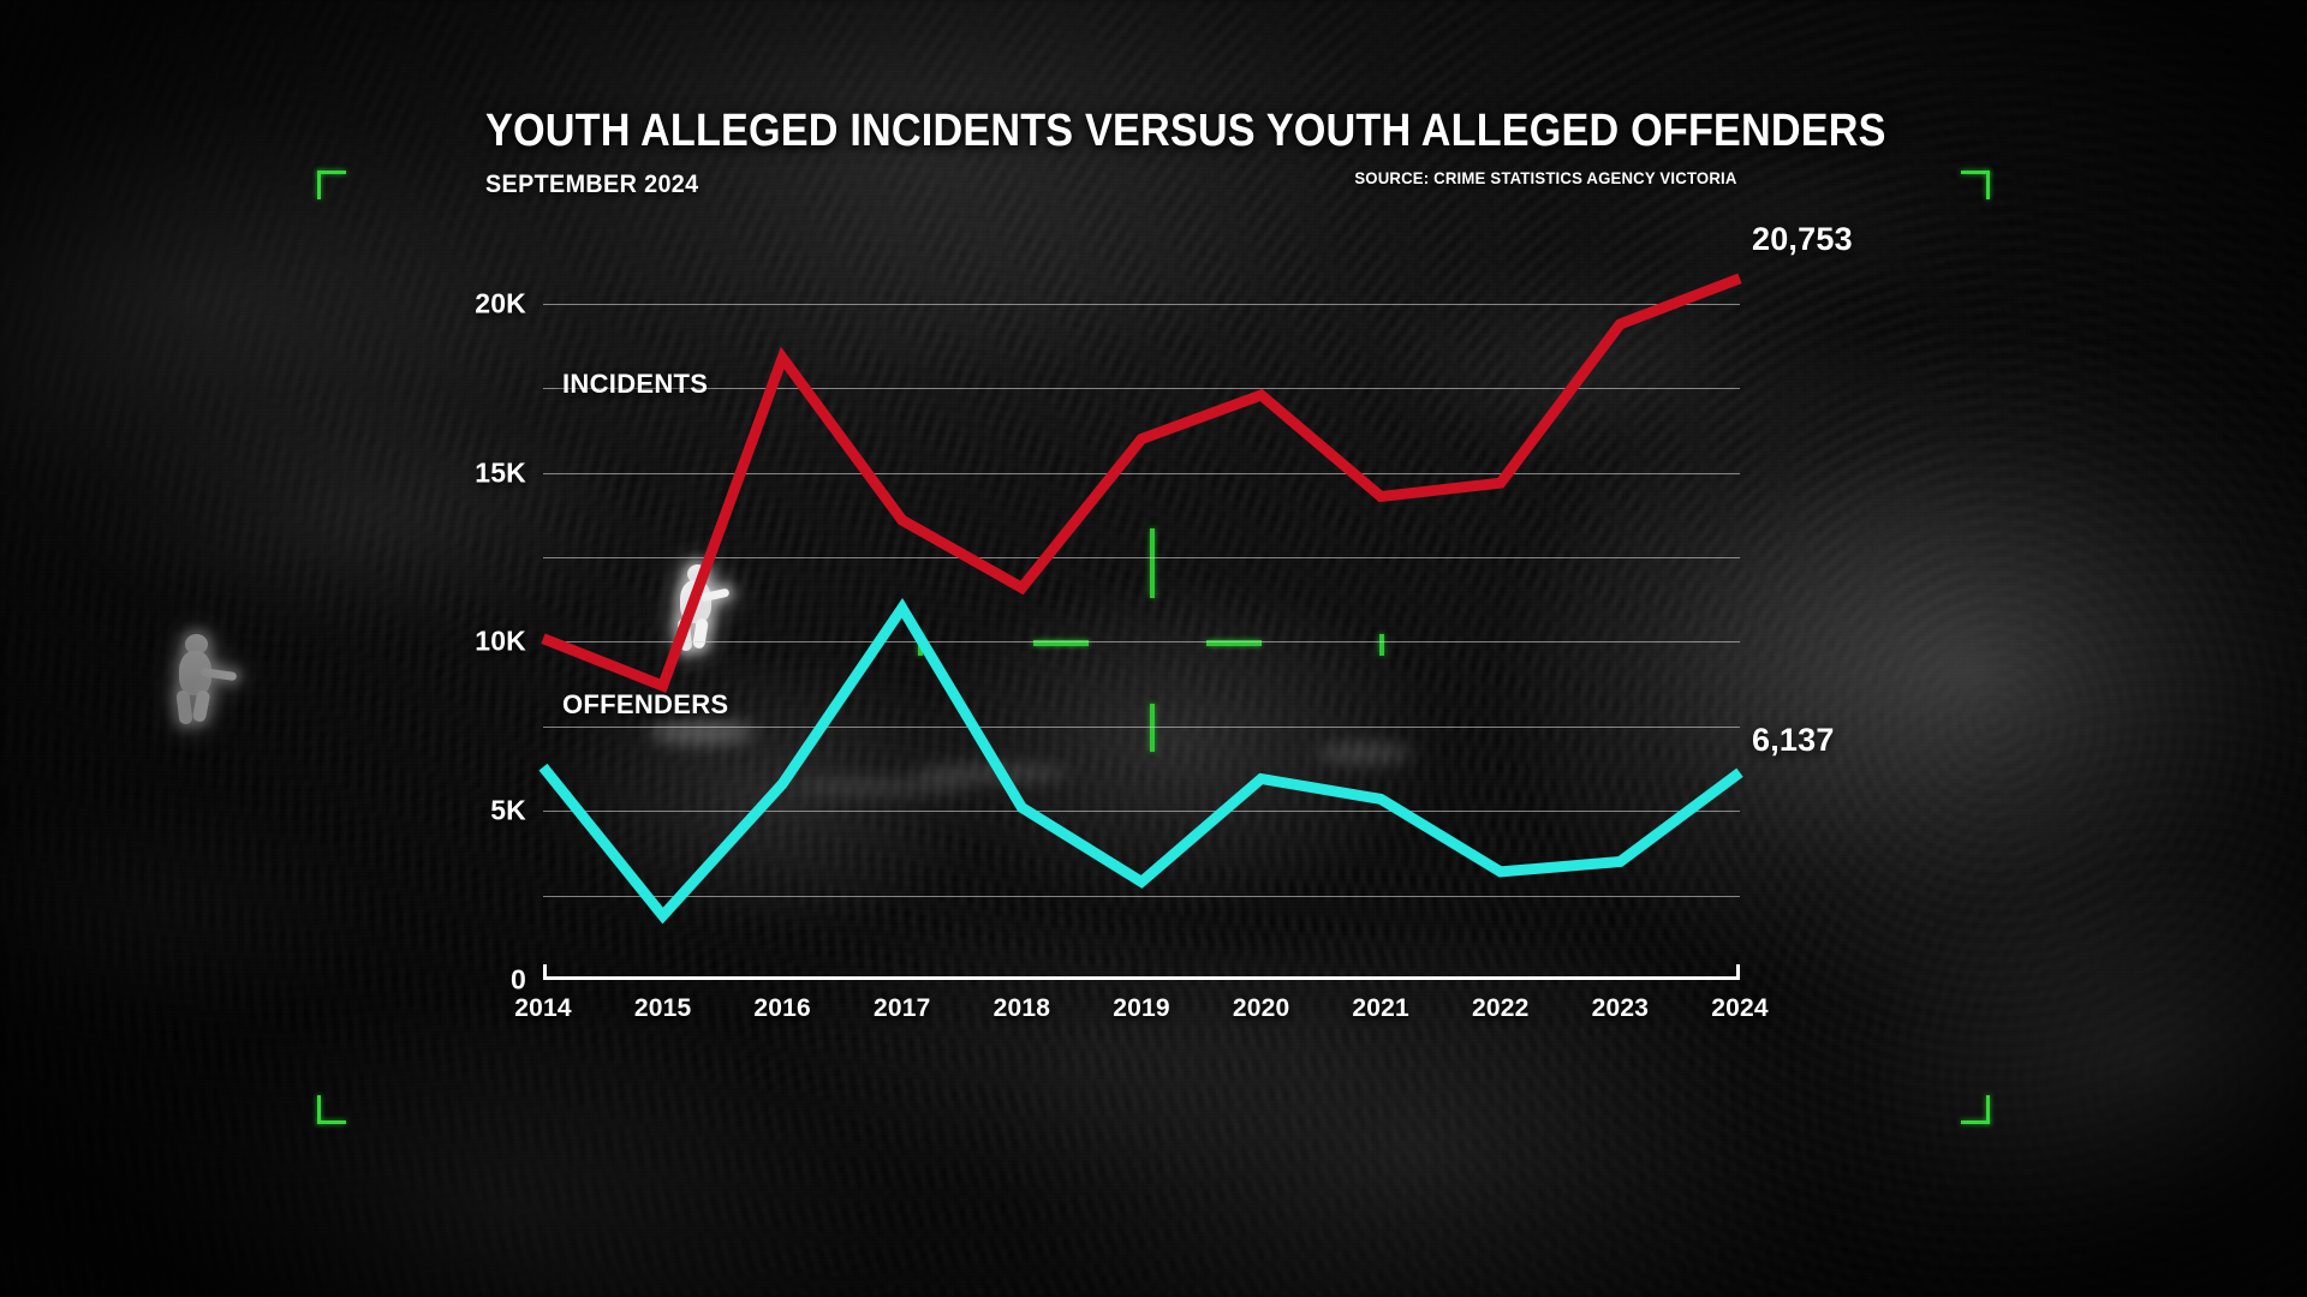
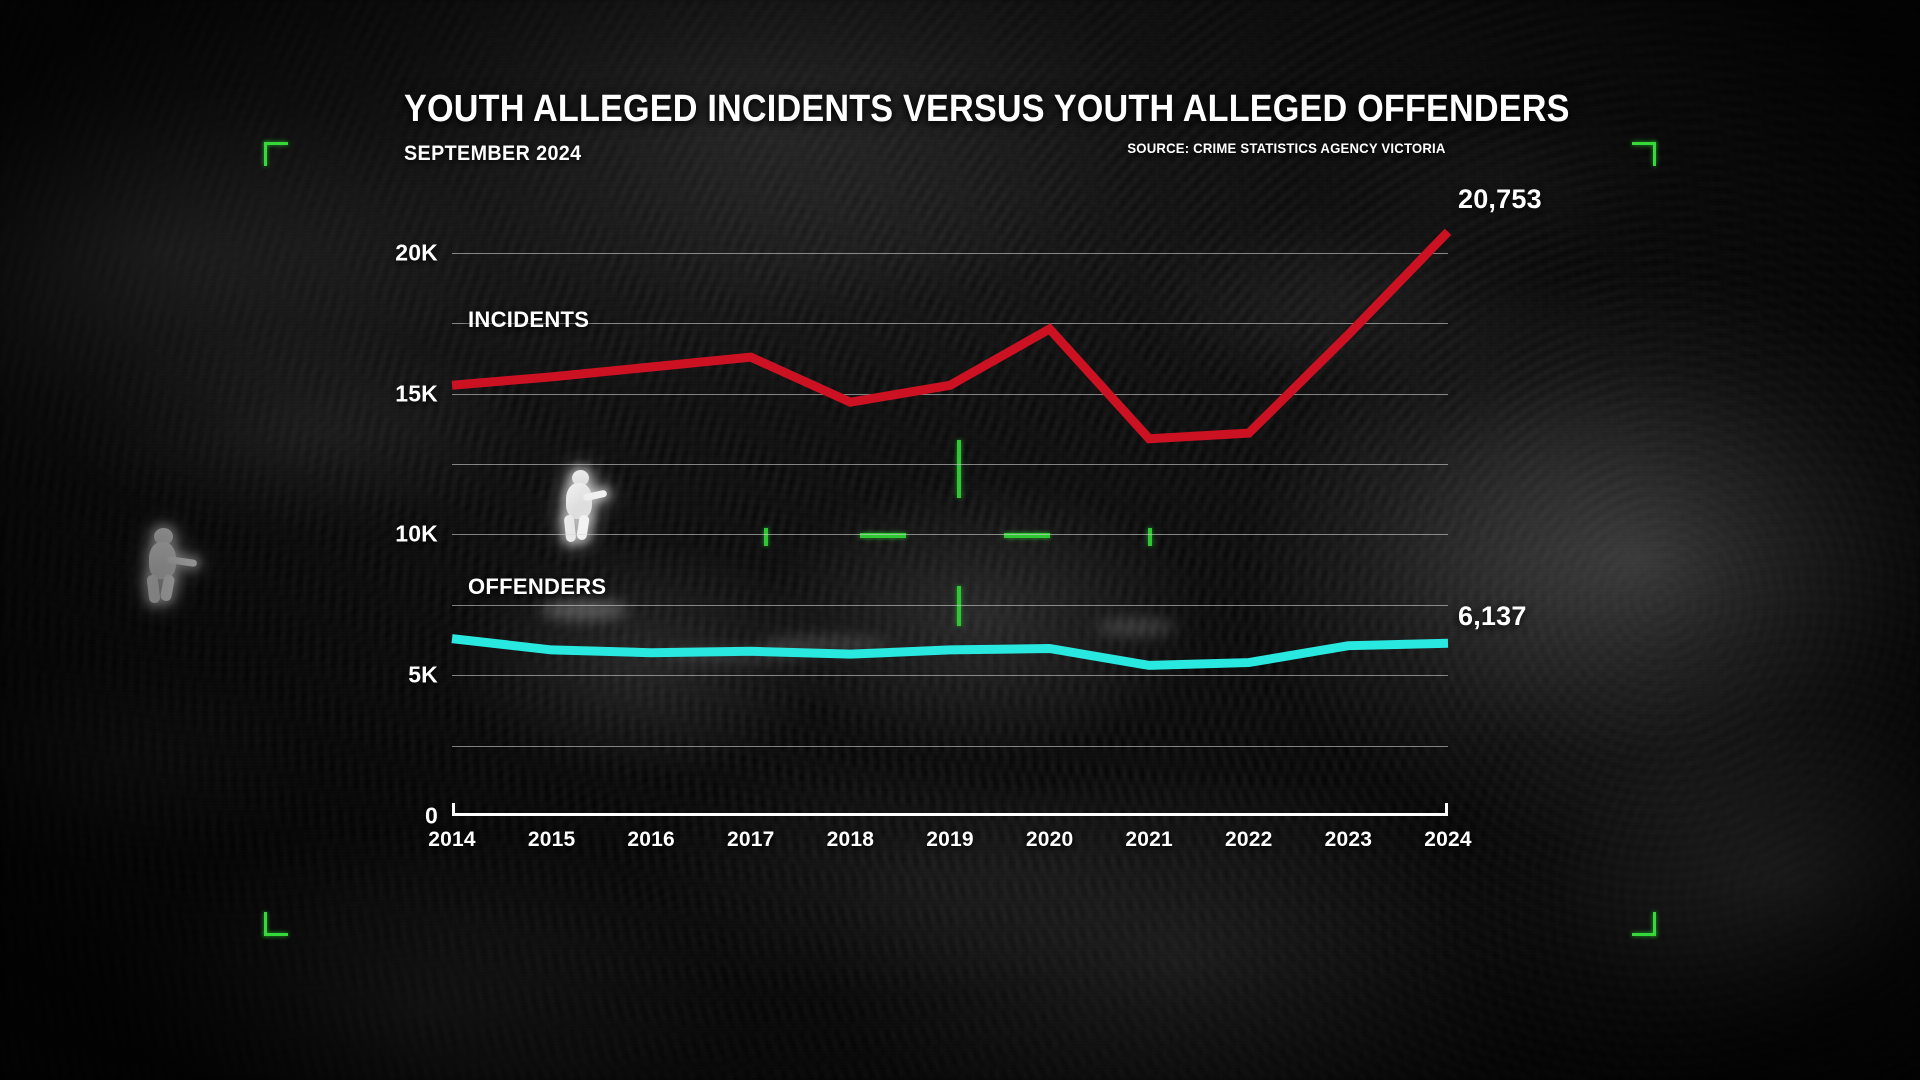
INCIDENTS/2014: 10.1K -> 15.3K
INCIDENTS/2015: 8.7K -> 15.6K
OFFENDERS/2015: 1.9K -> 5.9K
INCIDENTS/2016: 18.4K -> 16.0K
INCIDENTS/2017: 13.6K -> 16.3K
OFFENDERS/2017: 11.0K -> 5.8K
INCIDENTS/2018: 11.6K -> 14.7K
OFFENDERS/2018: 5.1K -> 5.8K
INCIDENTS/2019: 16.0K -> 15.3K
OFFENDERS/2019: 2.9K -> 5.9K
INCIDENTS/2021: 14.3K -> 13.4K
INCIDENTS/2022: 14.7K -> 13.6K
OFFENDERS/2022: 3.2K -> 5.4K
INCIDENTS/2023: 19.4K -> 17.1K
OFFENDERS/2023: 3.5K -> 6.0K
